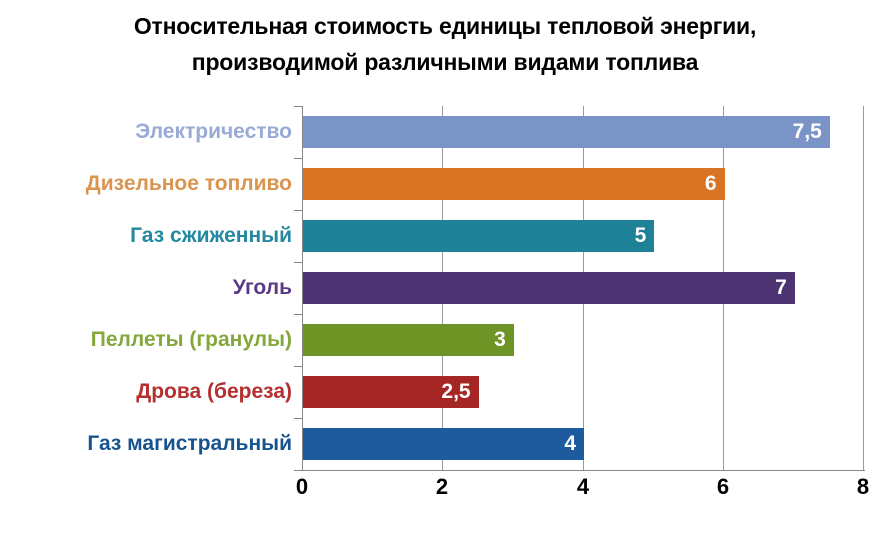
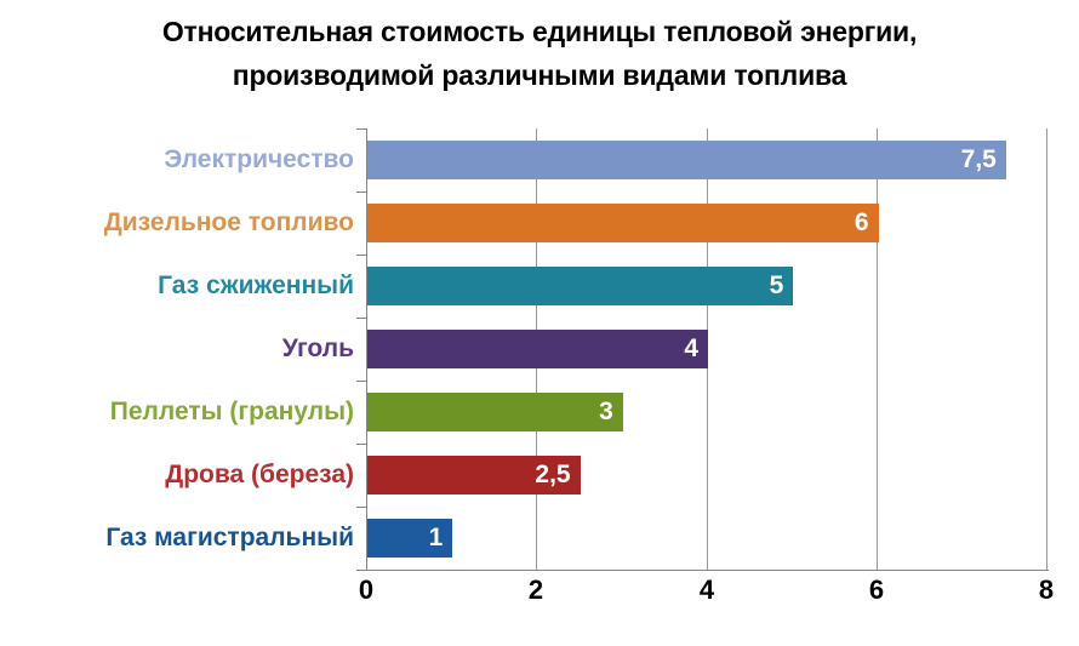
Уголь: 7 -> 4
Газ магистральный: 4 -> 1
